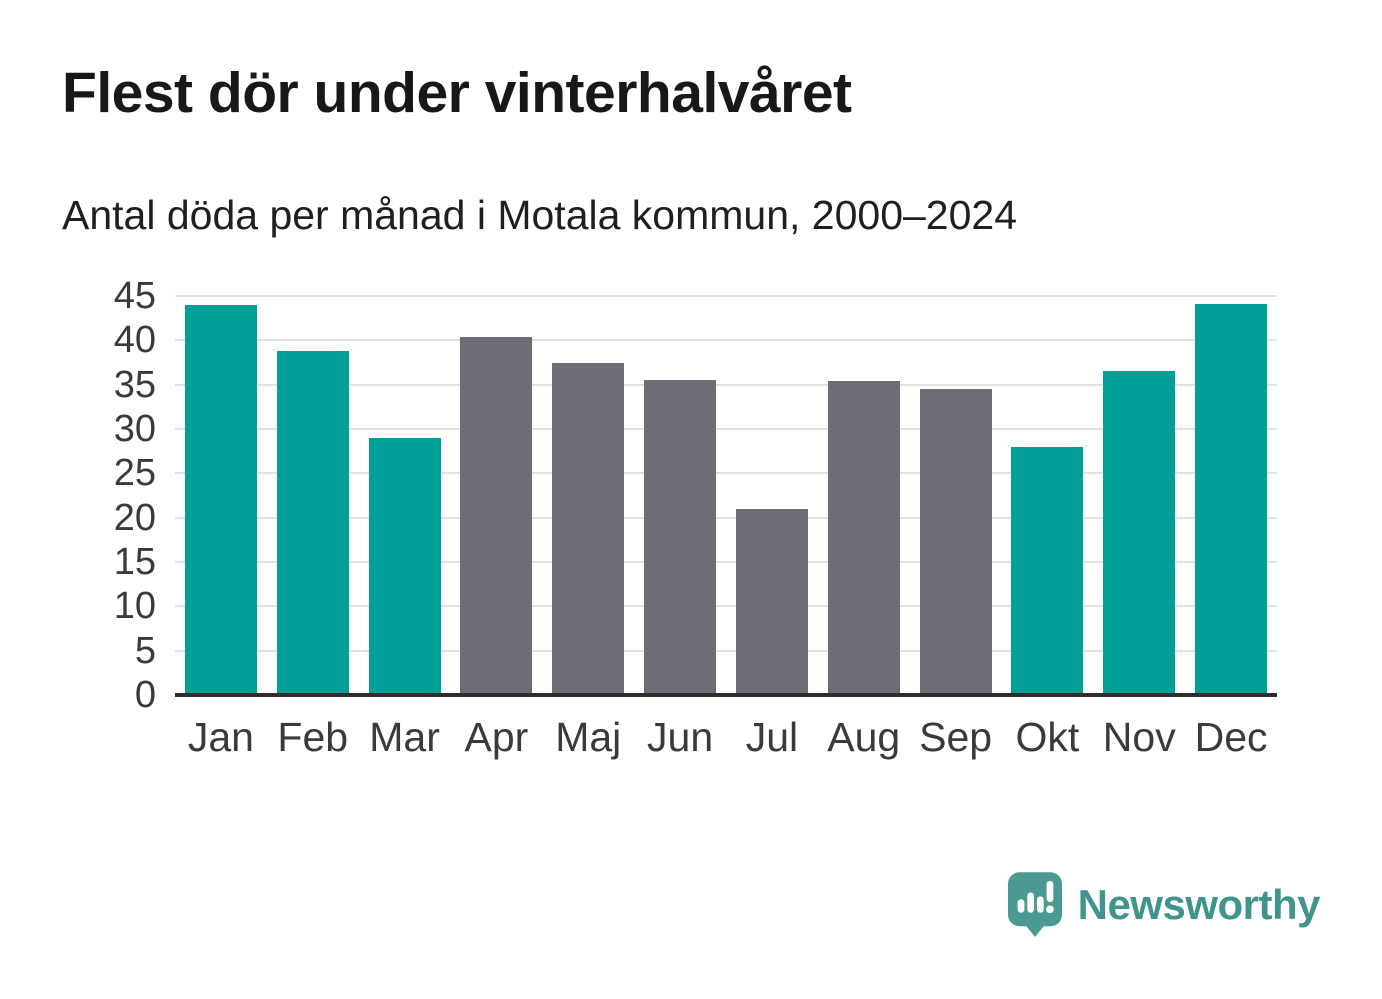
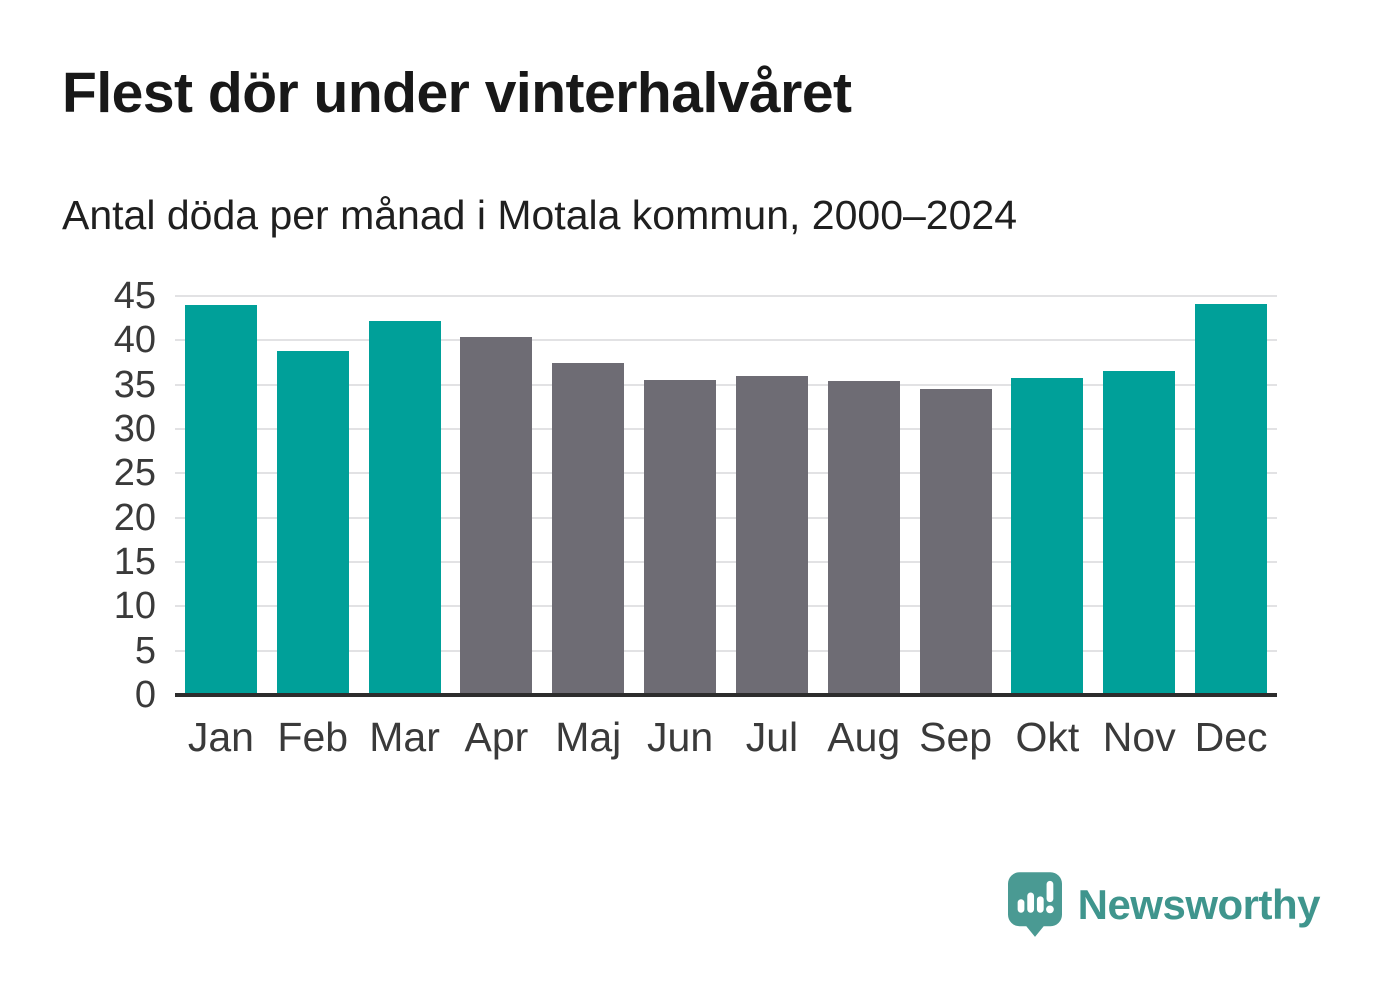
Mar: 29 -> 42
Jul: 21 -> 36
Okt: 28 -> 36
